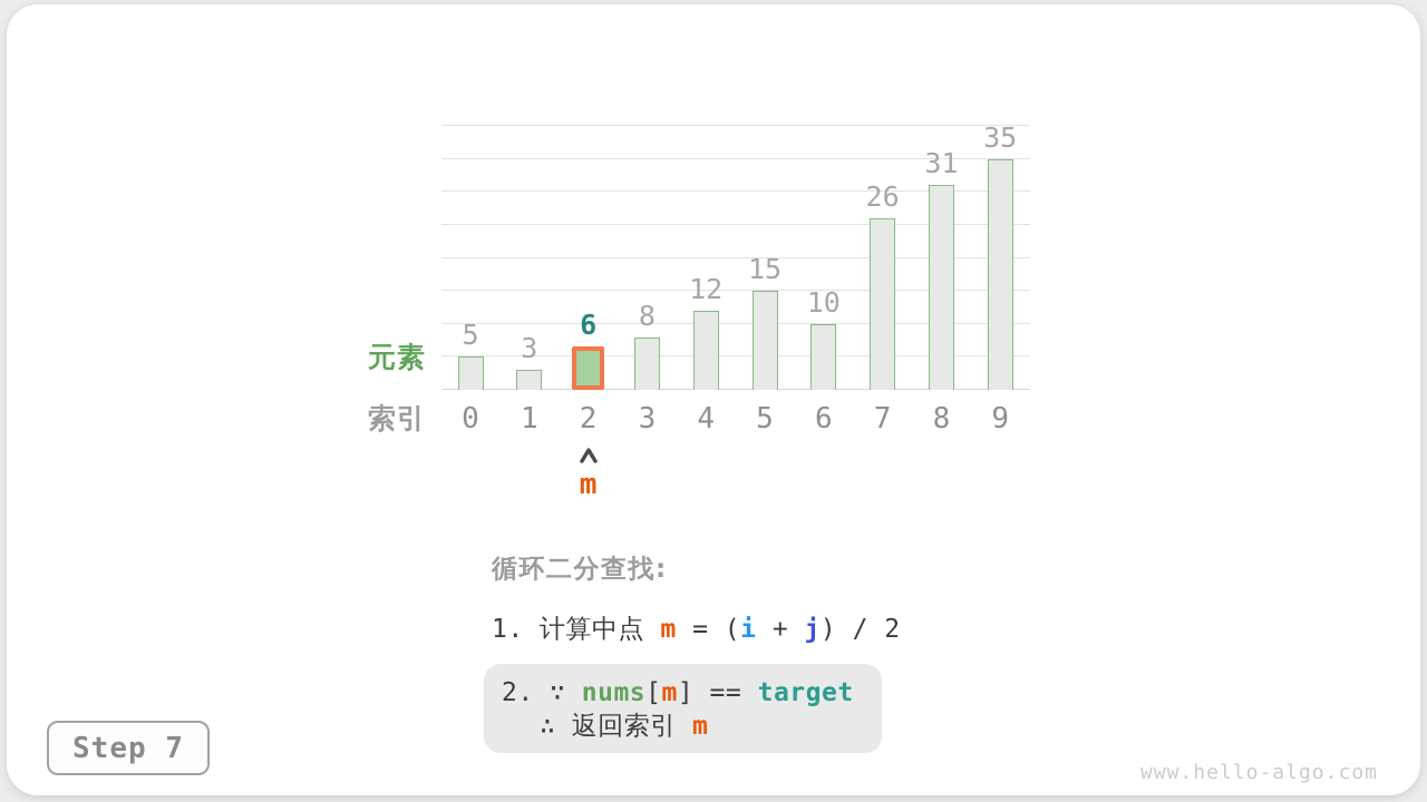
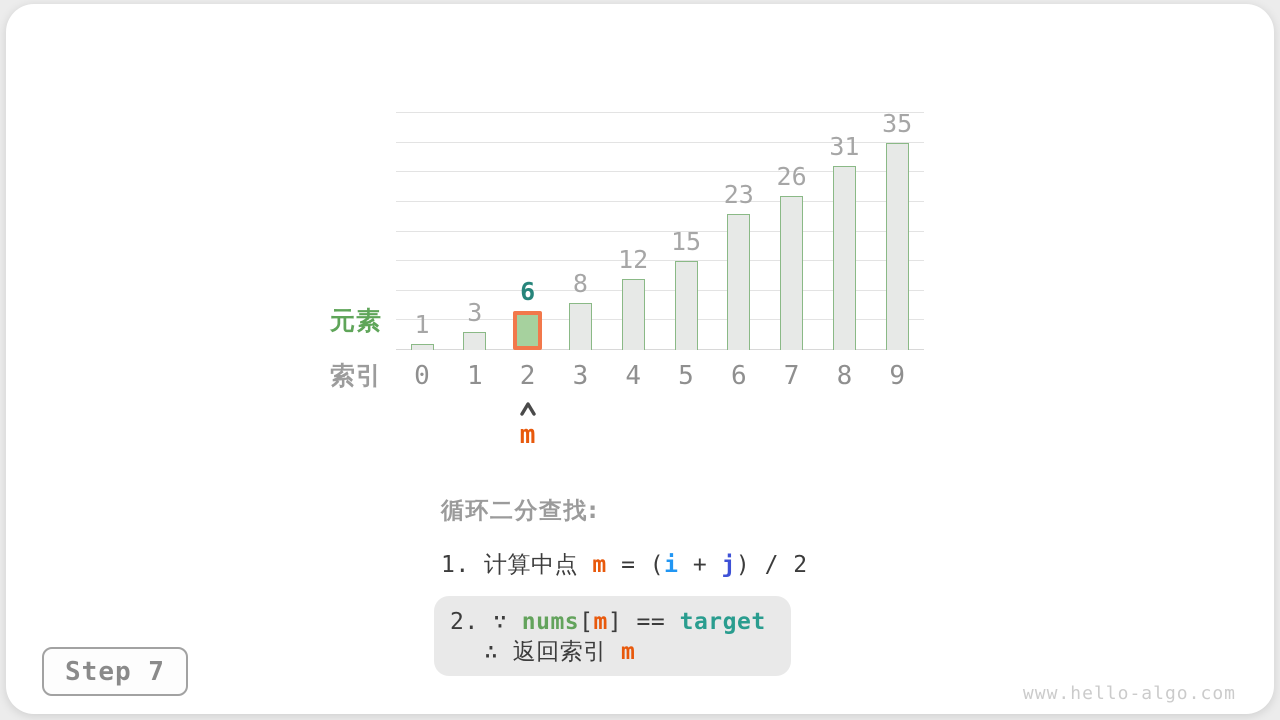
0: 5 -> 1
6: 10 -> 23
